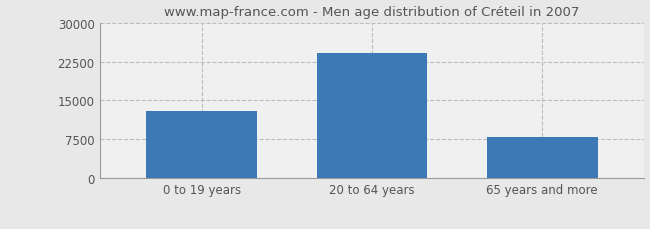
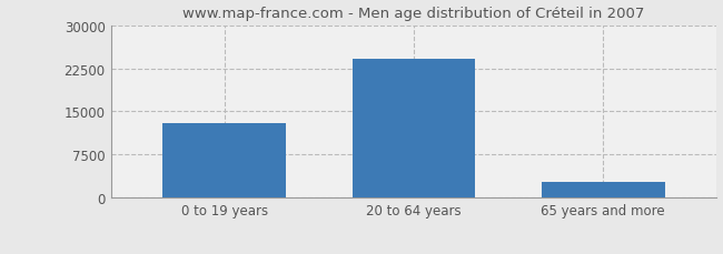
65 years and more: 8000 -> 2700
